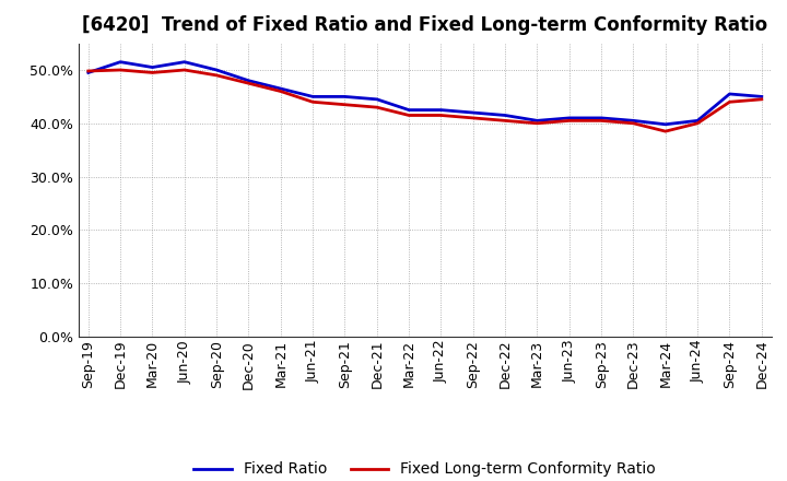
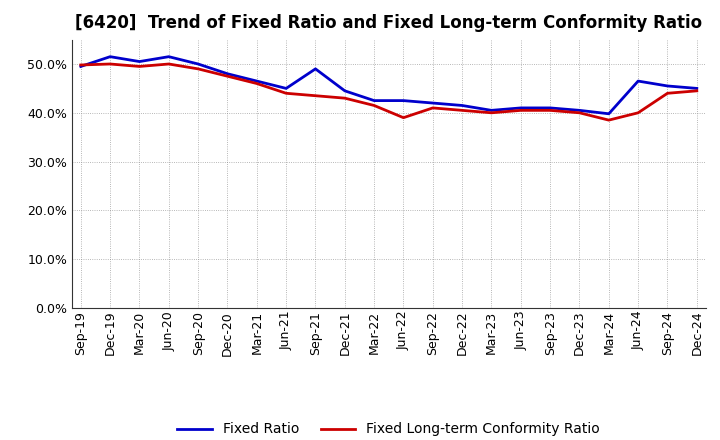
Fixed Ratio/Sep-21: 45.0% -> 49.0%
Fixed Long-term Conformity Ratio/Jun-22: 41.5% -> 39.0%
Fixed Ratio/Jun-24: 40.5% -> 46.5%
